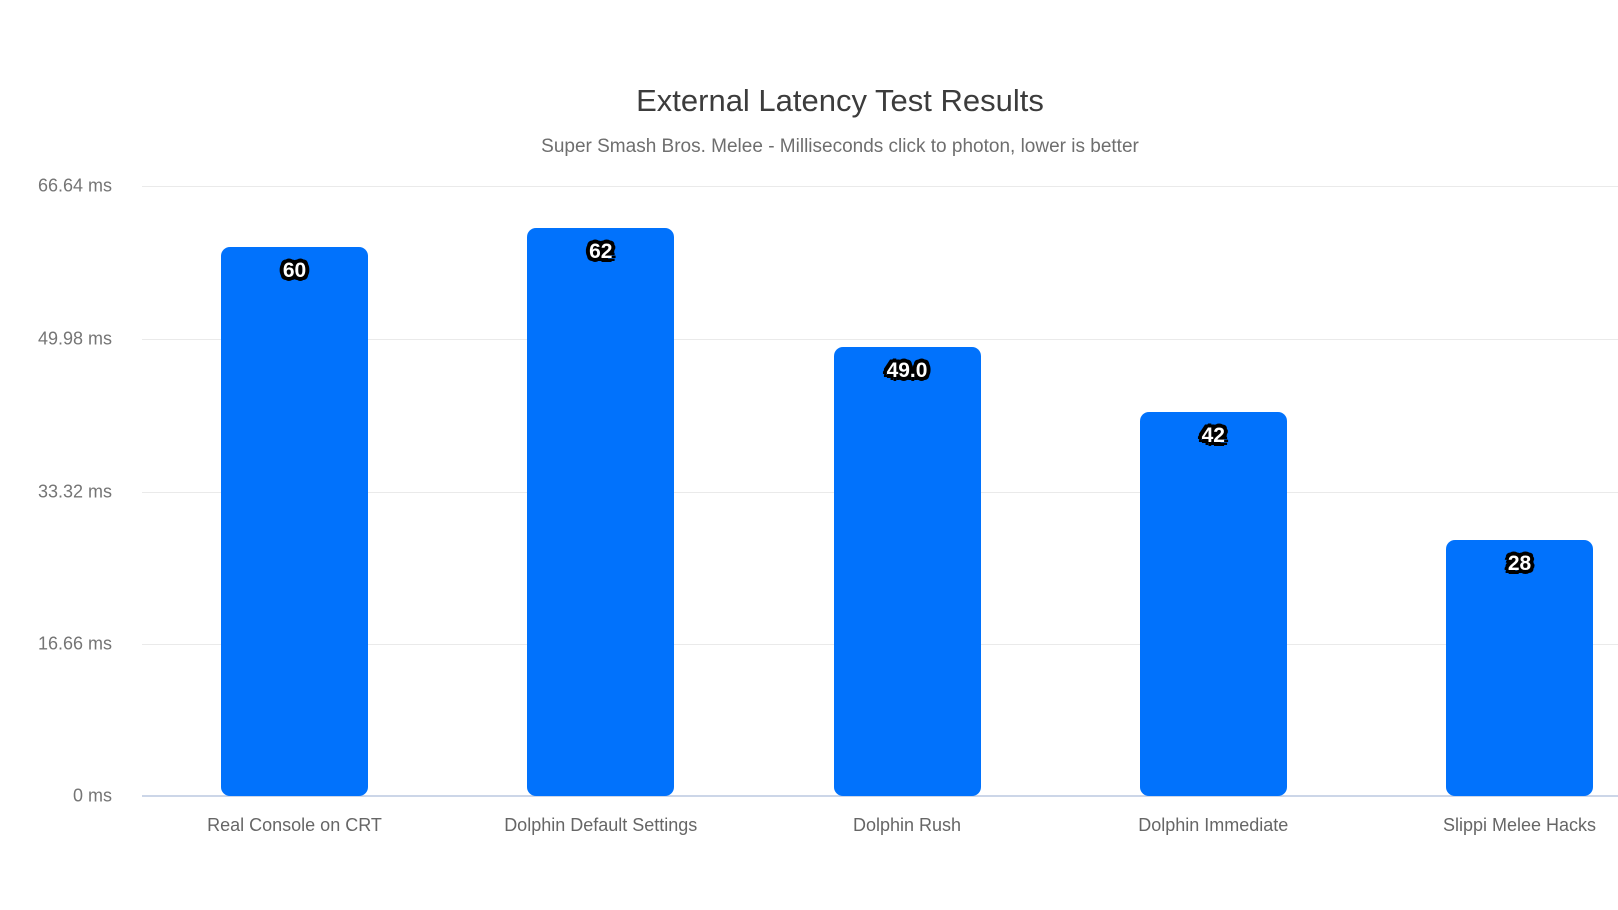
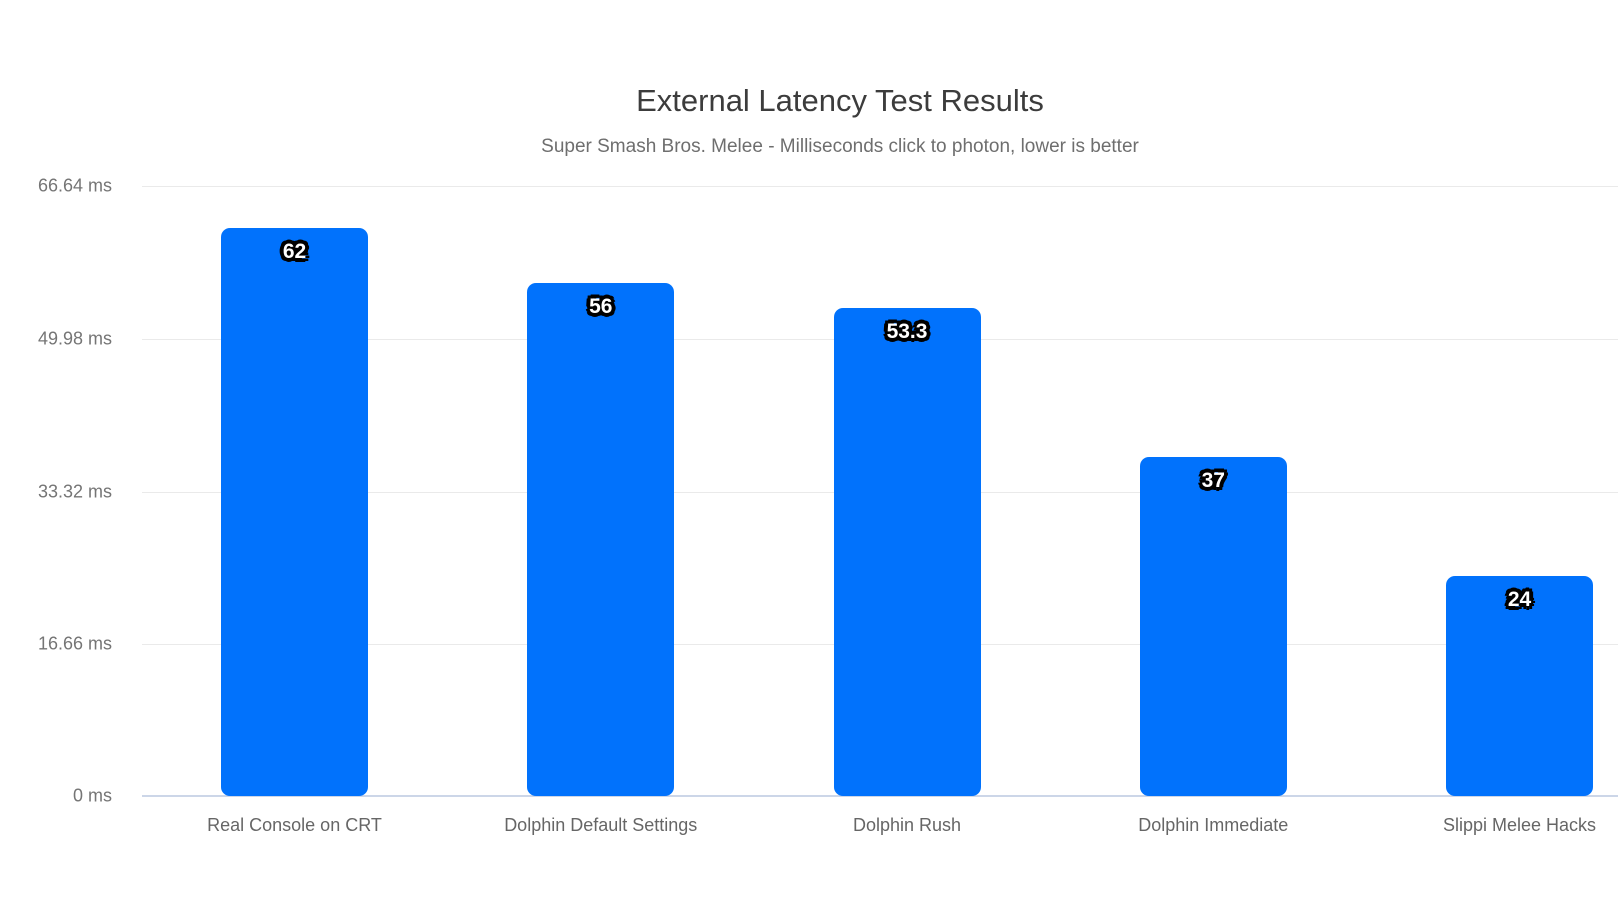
Real Console on CRT: 60 -> 62
Dolphin Default Settings: 62 -> 56
Dolphin Rush: 49.0 -> 53.3
Dolphin Immediate: 42 -> 37
Slippi Melee Hacks: 28 -> 24
